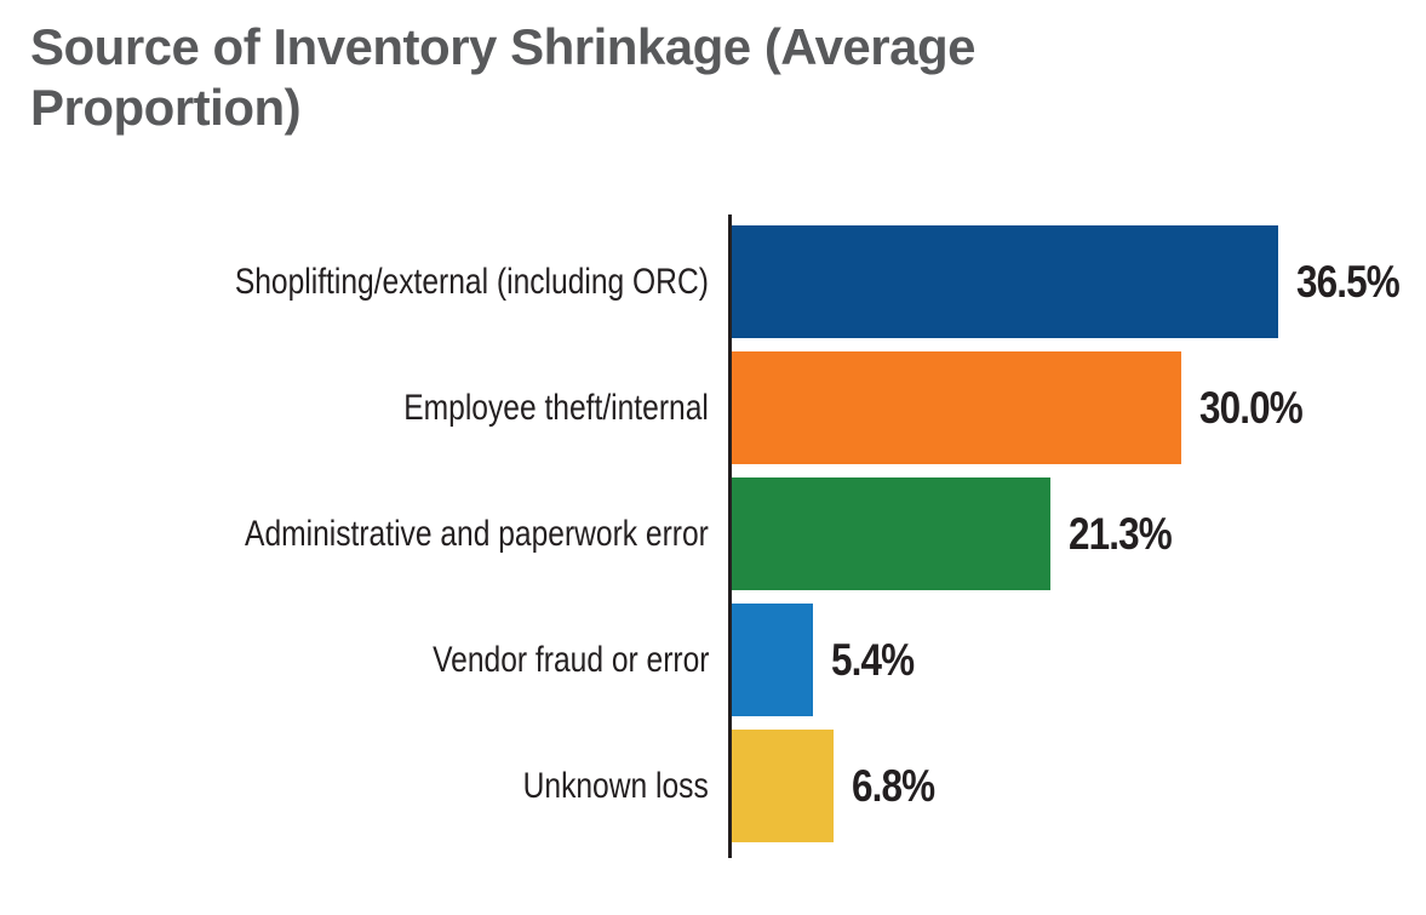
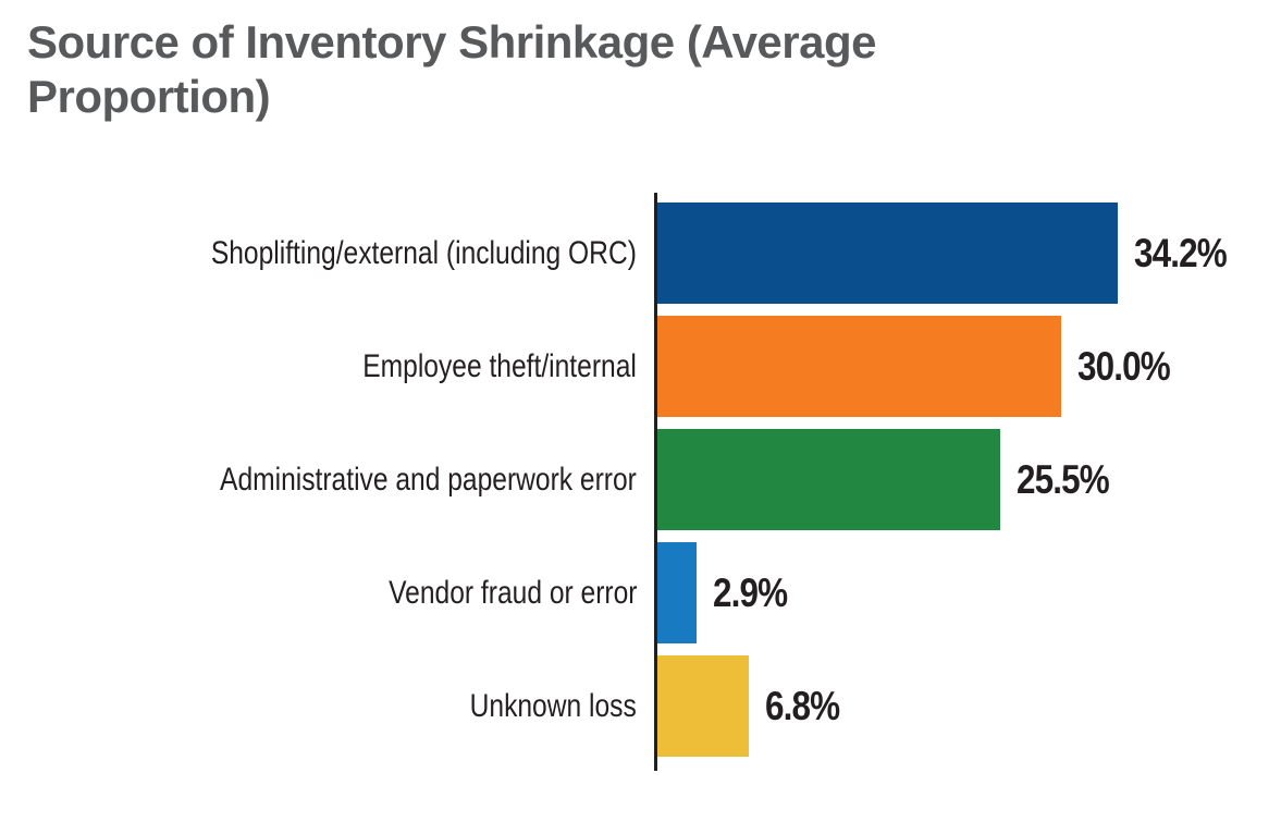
Shoplifting/external (including ORC): 36.5% -> 34.2%
Administrative and paperwork error: 21.3% -> 25.5%
Vendor fraud or error: 5.4% -> 2.9%
